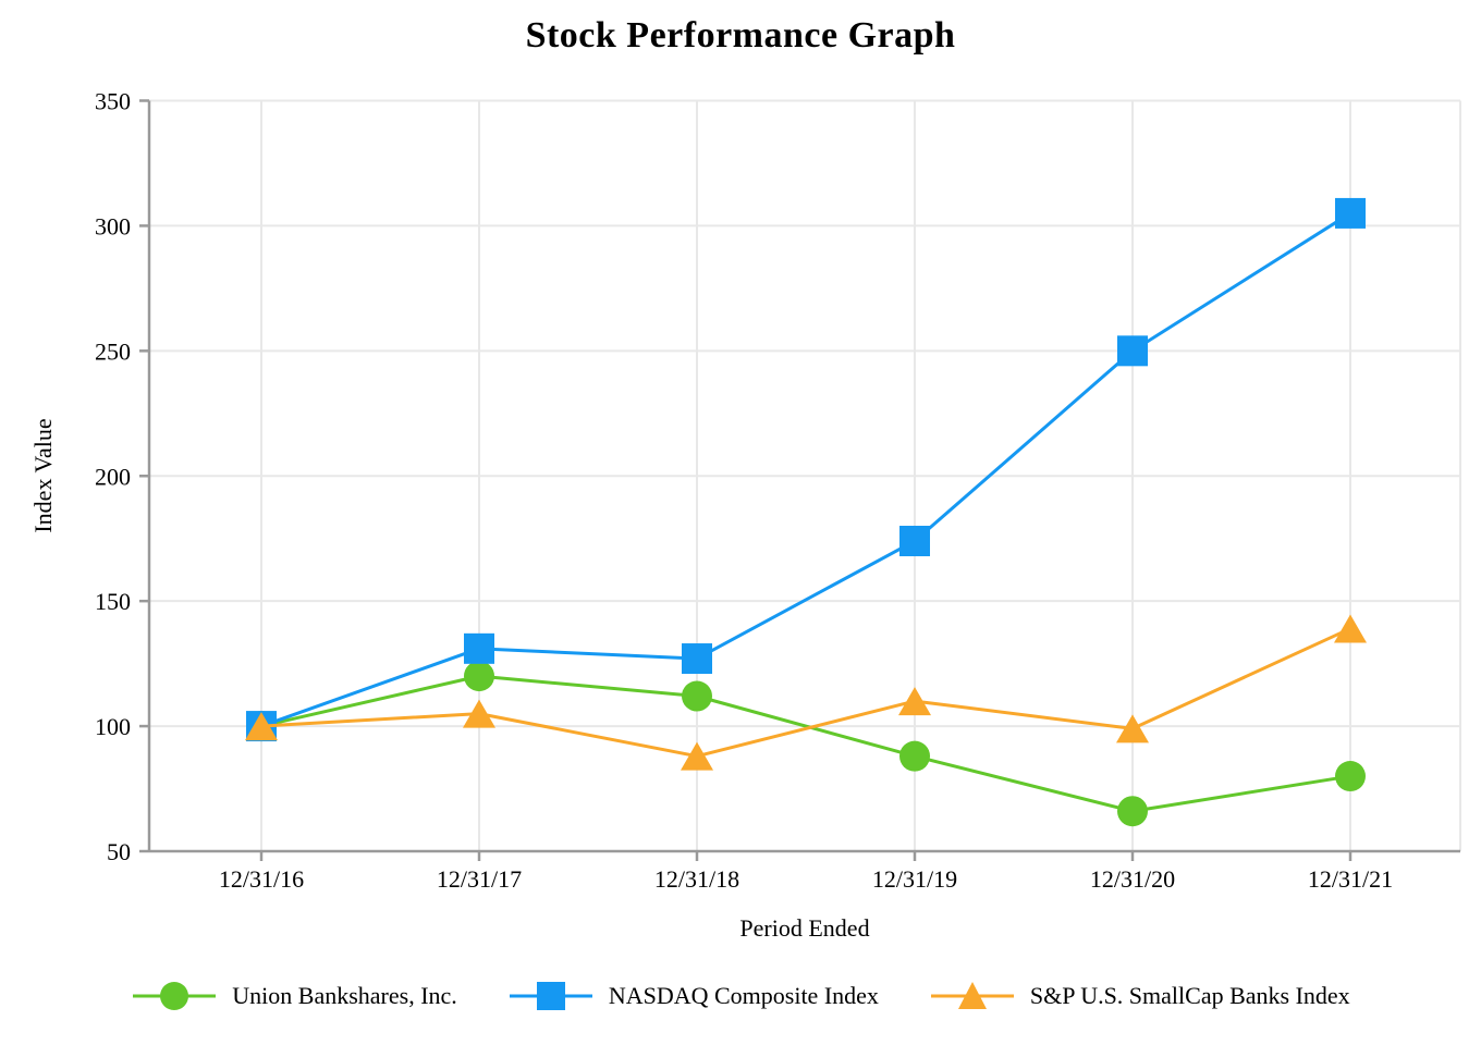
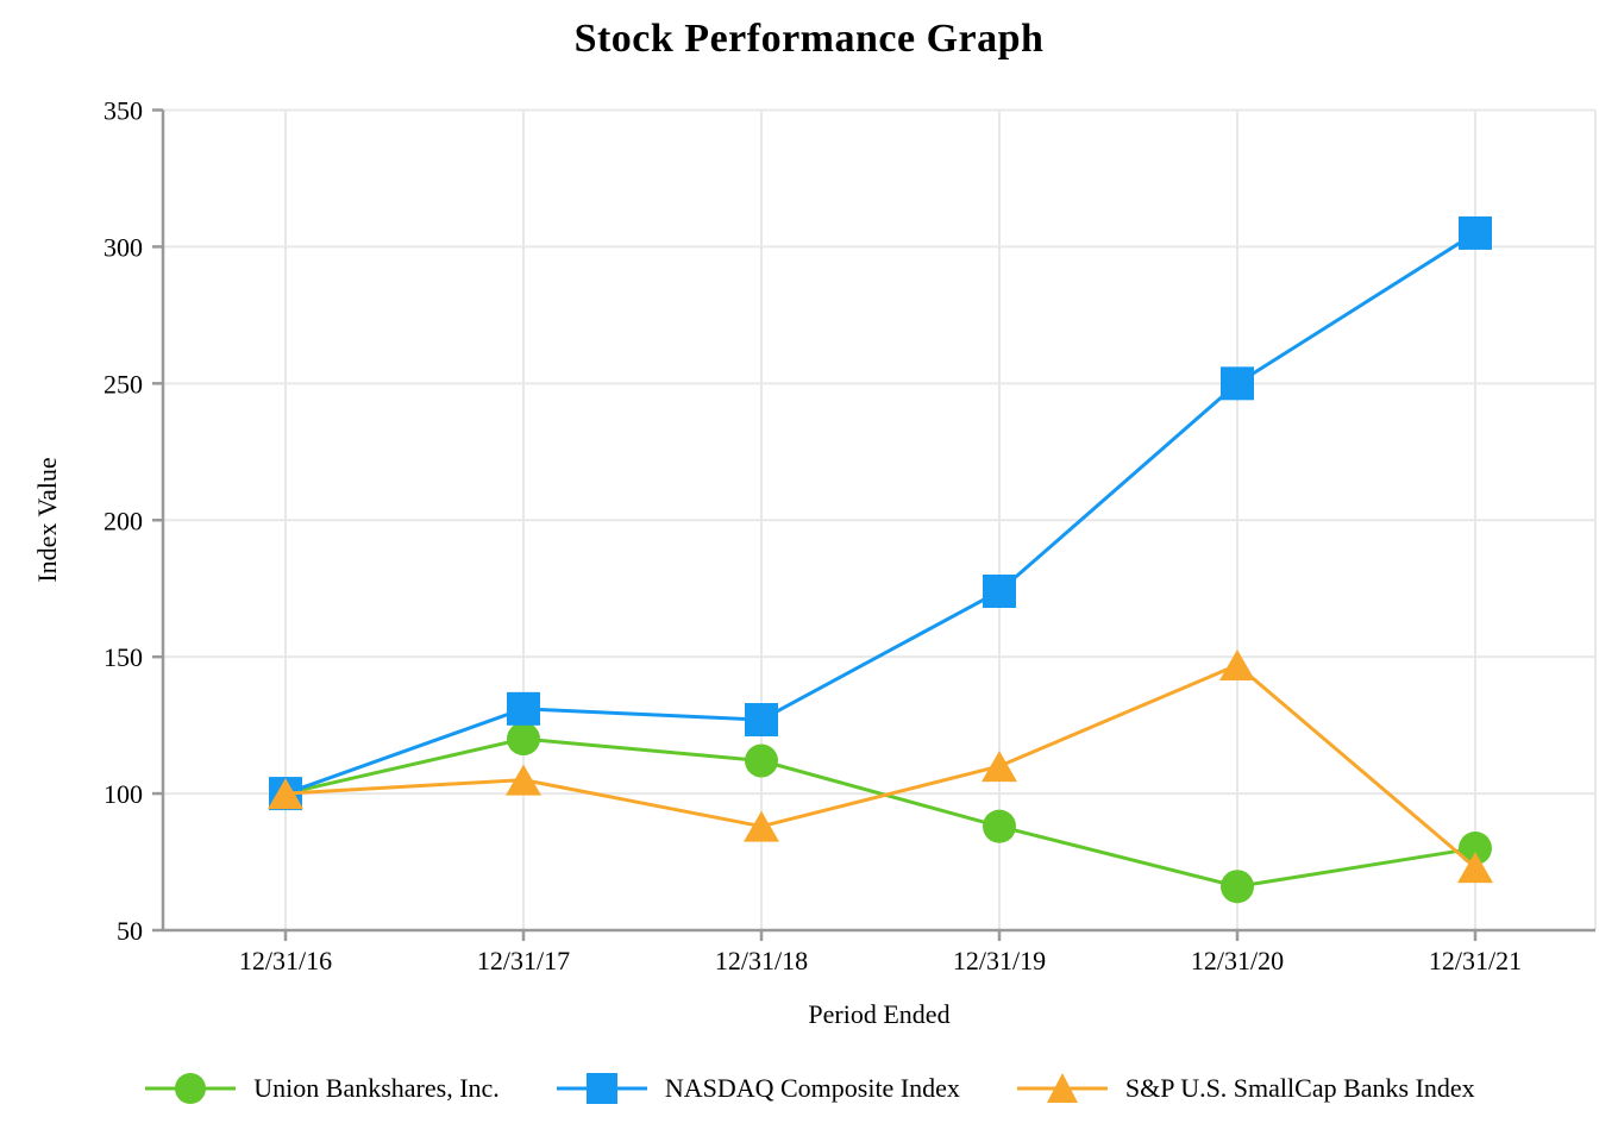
S&P U.S. SmallCap Banks Index/12/31/20: 99 -> 147
S&P U.S. SmallCap Banks Index/12/31/21: 139 -> 73
